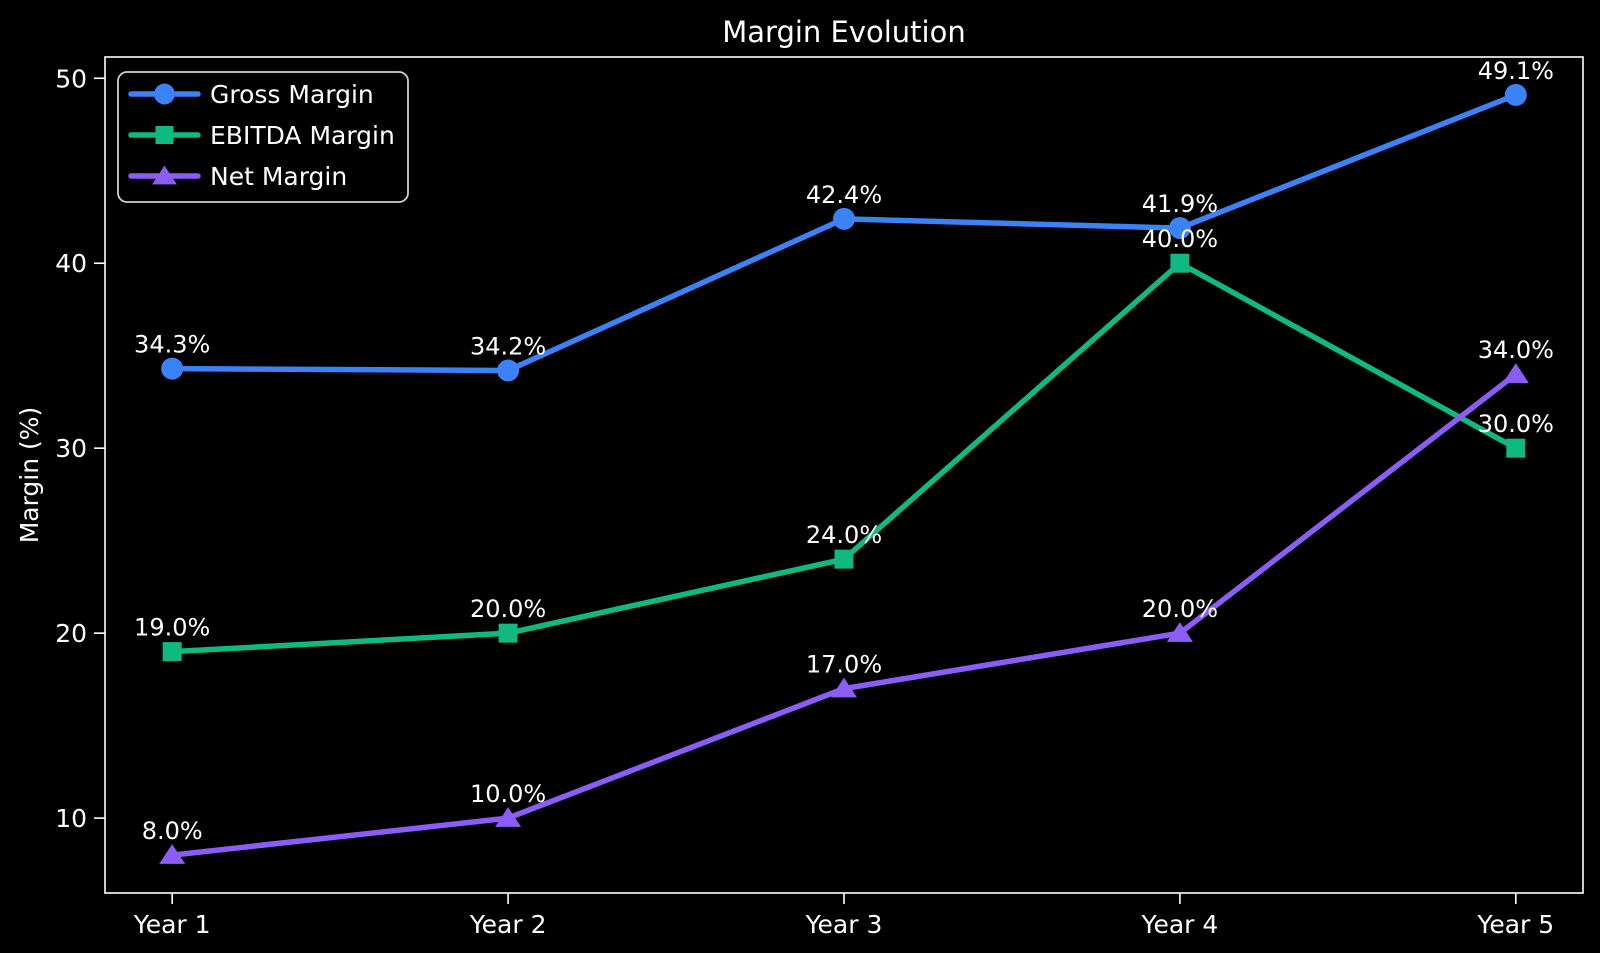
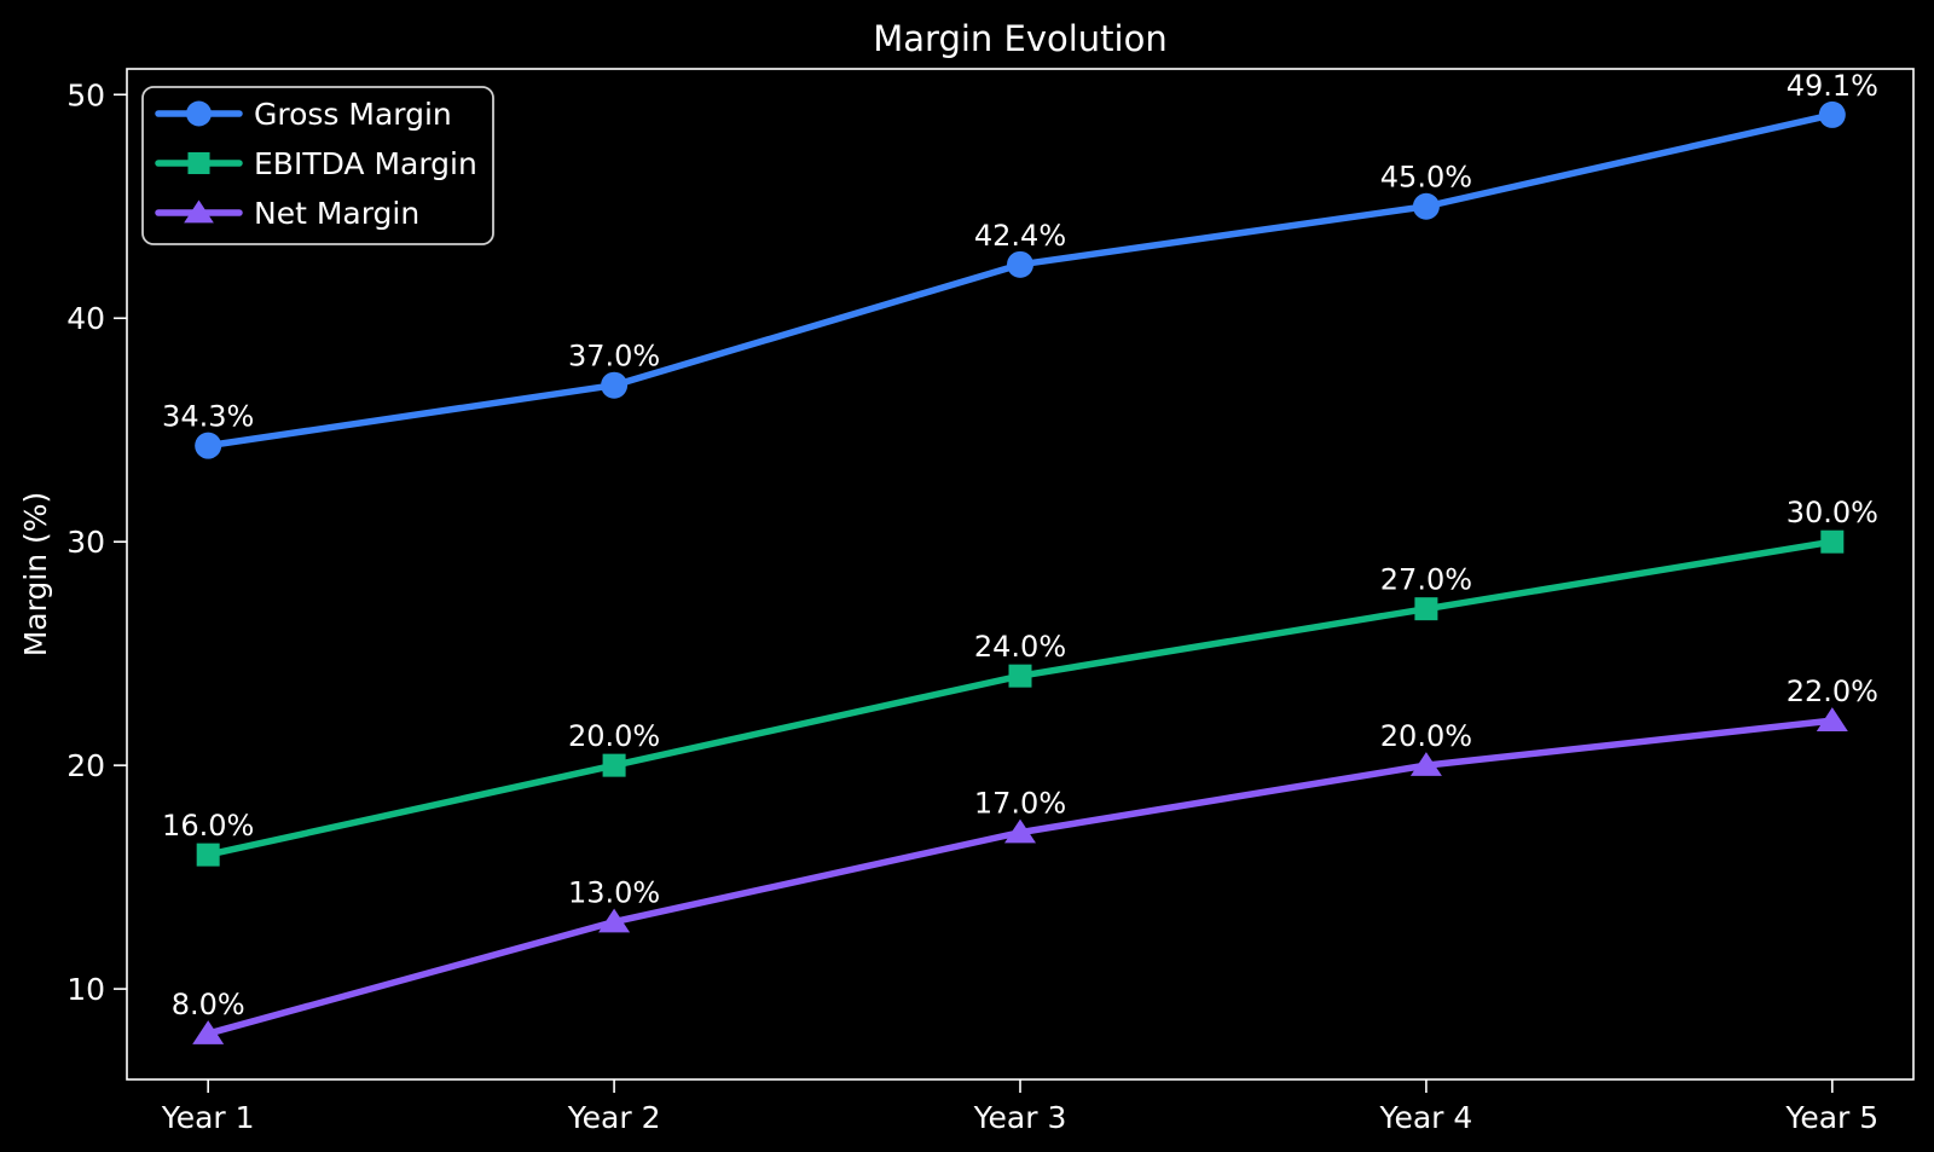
EBITDA Margin/Year 1: 19.0% -> 16.0%
Gross Margin/Year 2: 34.2% -> 37.0%
Net Margin/Year 2: 10.0% -> 13.0%
Gross Margin/Year 4: 41.9% -> 45.0%
EBITDA Margin/Year 4: 40.0% -> 27.0%
Net Margin/Year 5: 34.0% -> 22.0%
